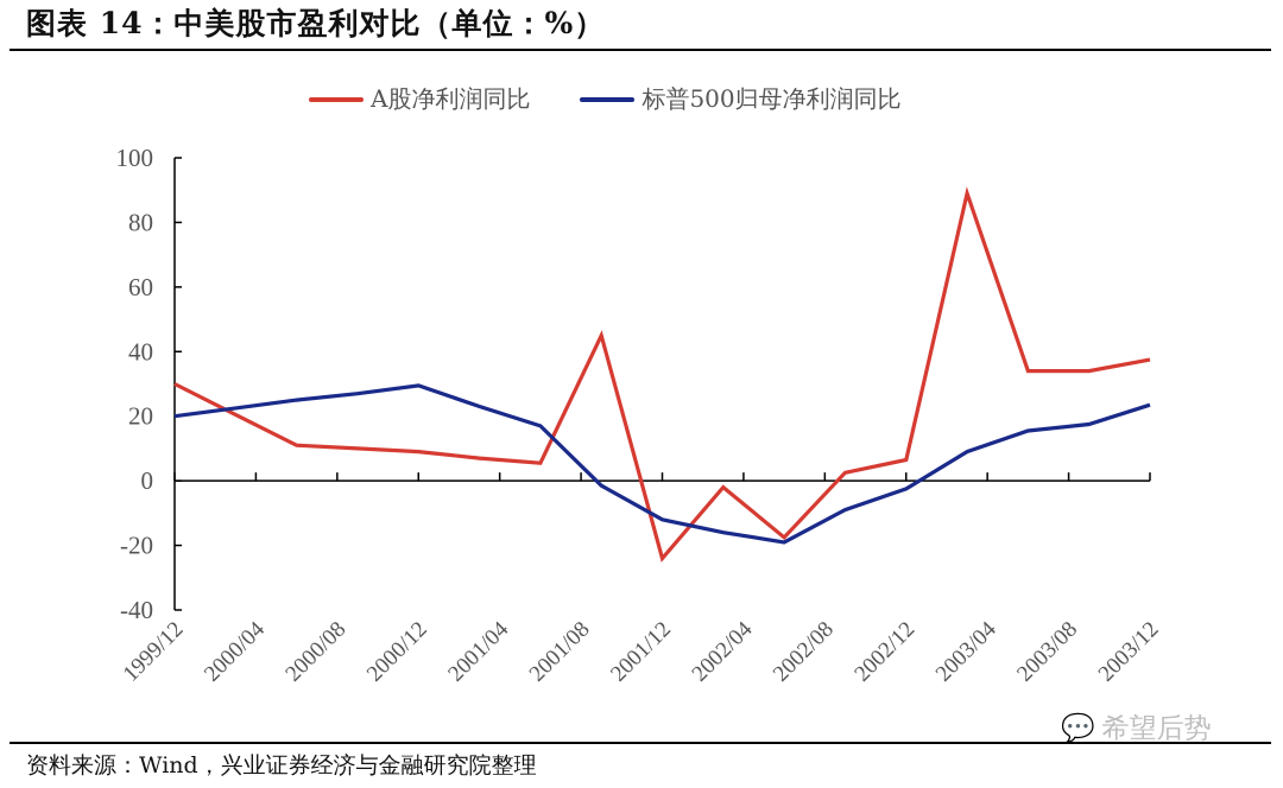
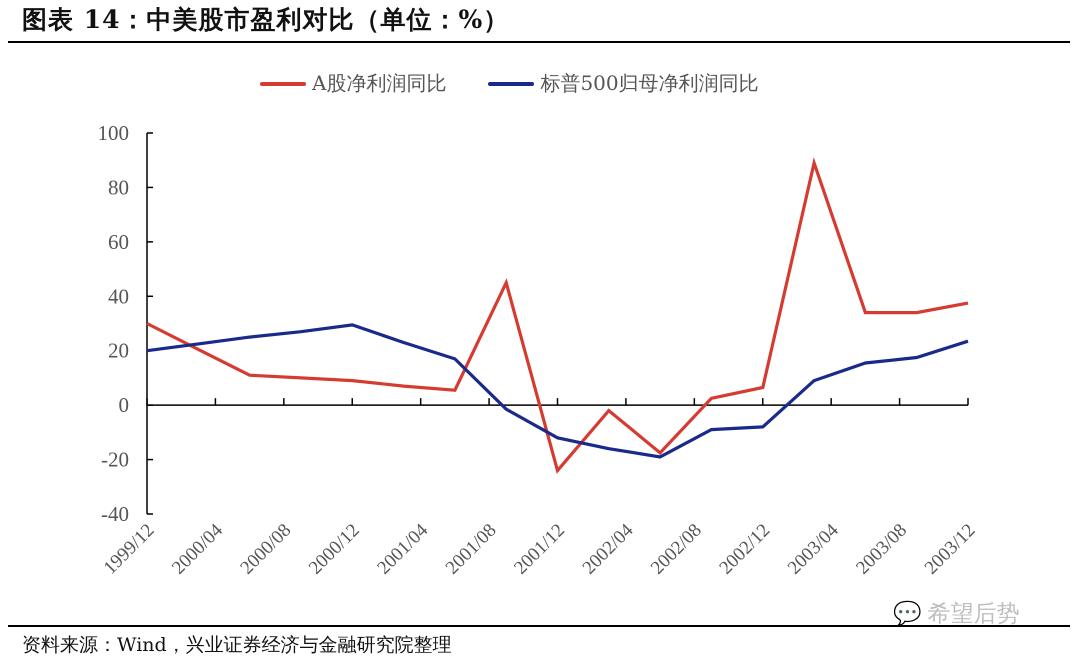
标普500归母净利润同比/2002/12: -2 -> -8
